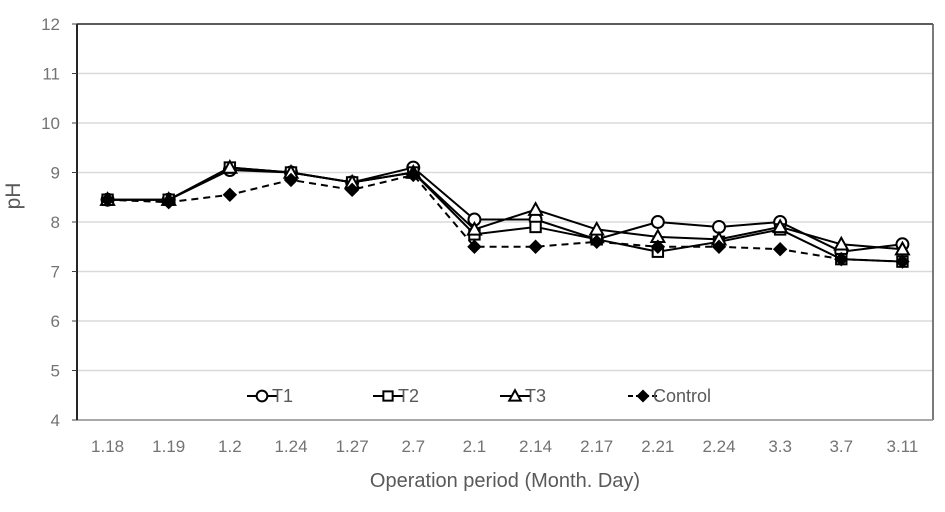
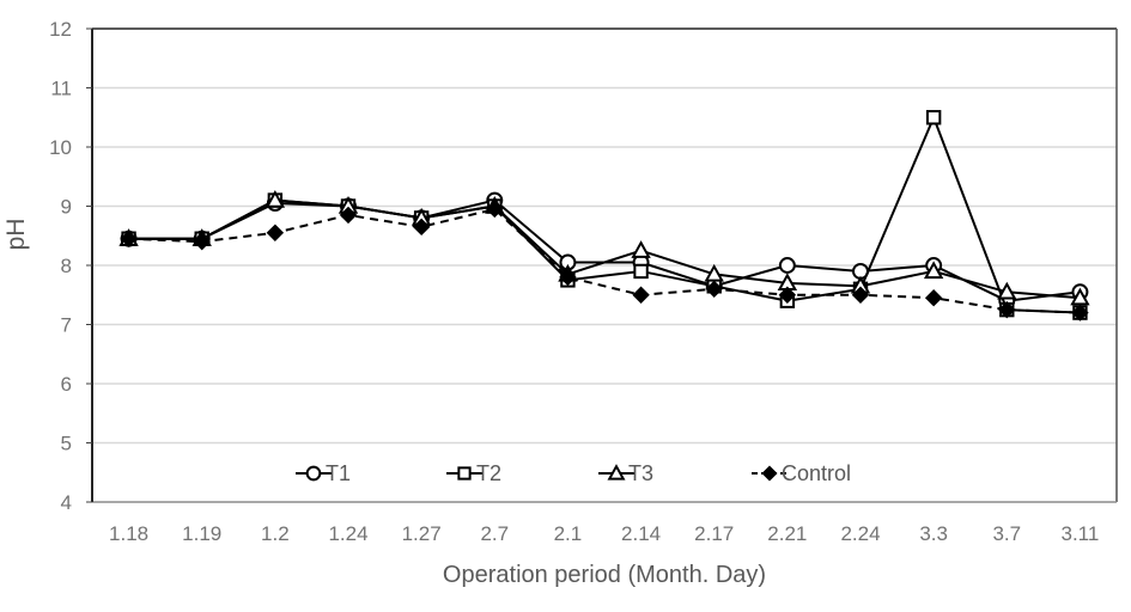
Control/2.1: 7.5 -> 7.8
T2/3.3: 7.8 -> 10.5
